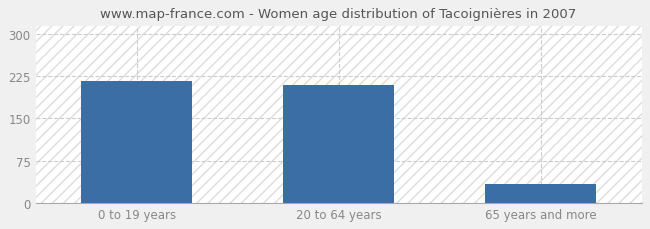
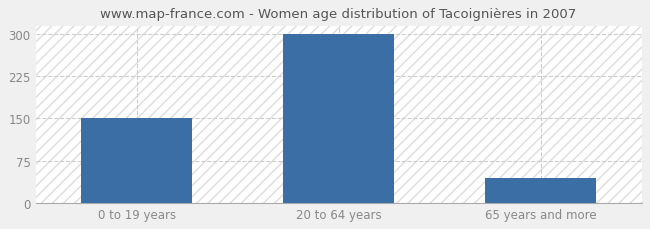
0 to 19 years: 216 -> 150
20 to 64 years: 210 -> 300
65 years and more: 34 -> 45
